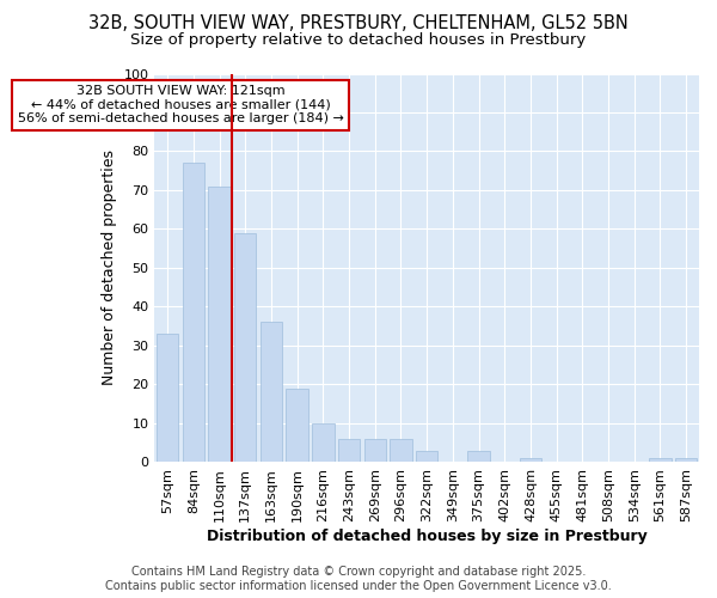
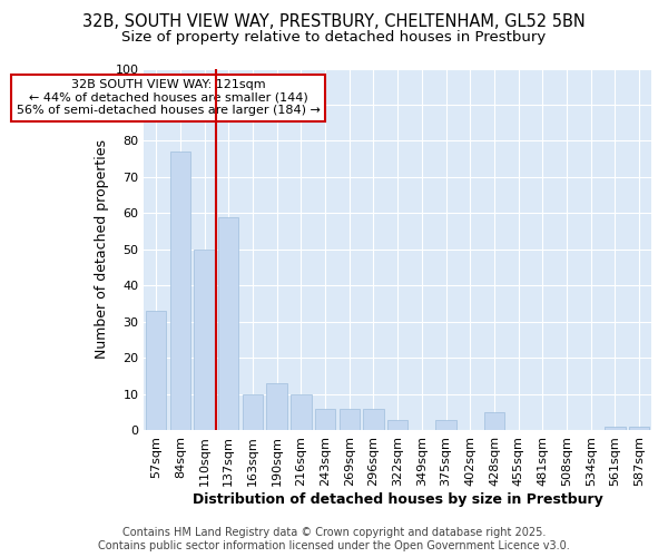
110sqm: 71 -> 50
163sqm: 36 -> 10
190sqm: 19 -> 13
428sqm: 1 -> 5
